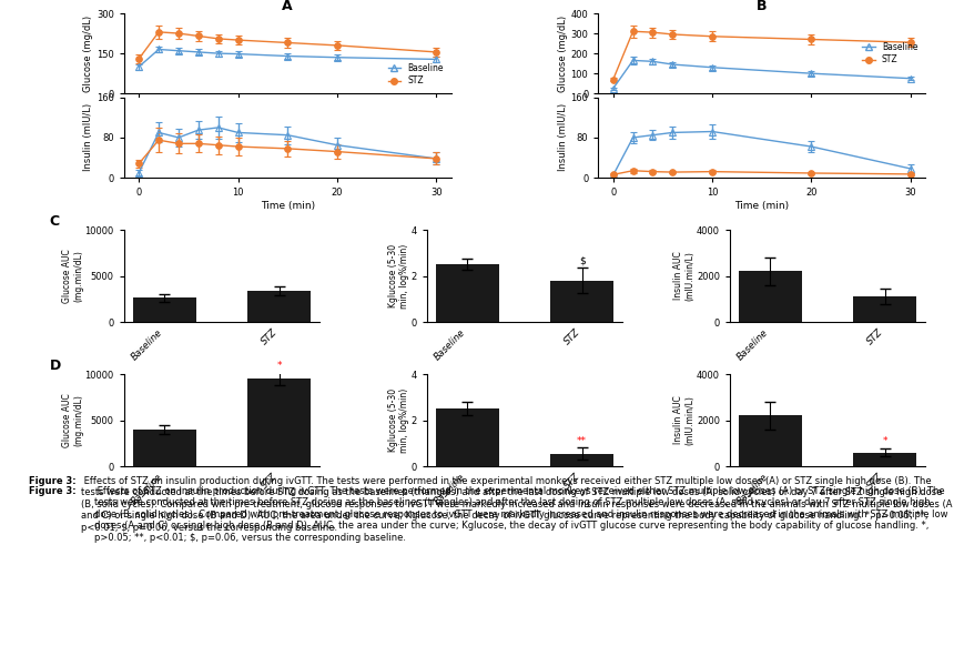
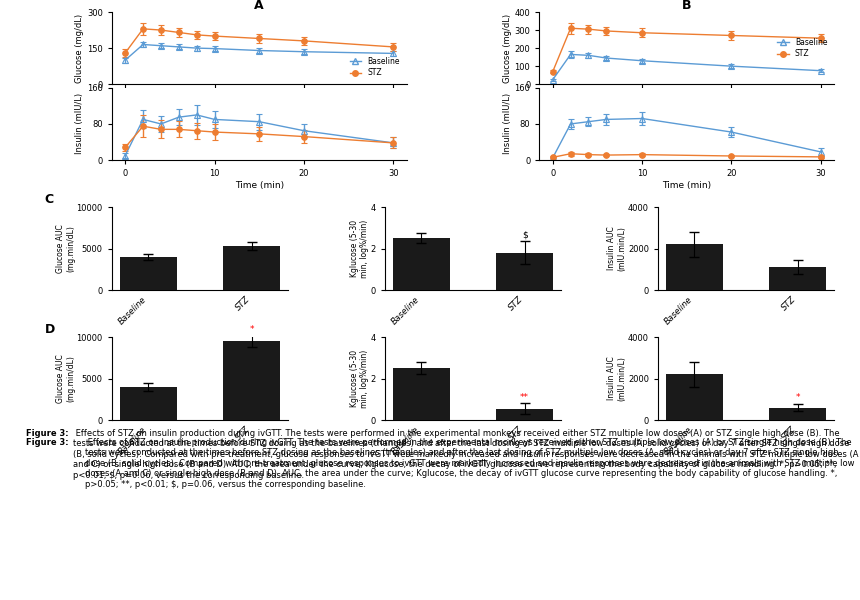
C/Baseline: 2600 -> 4000
C/STZ: 3400 -> 5300
